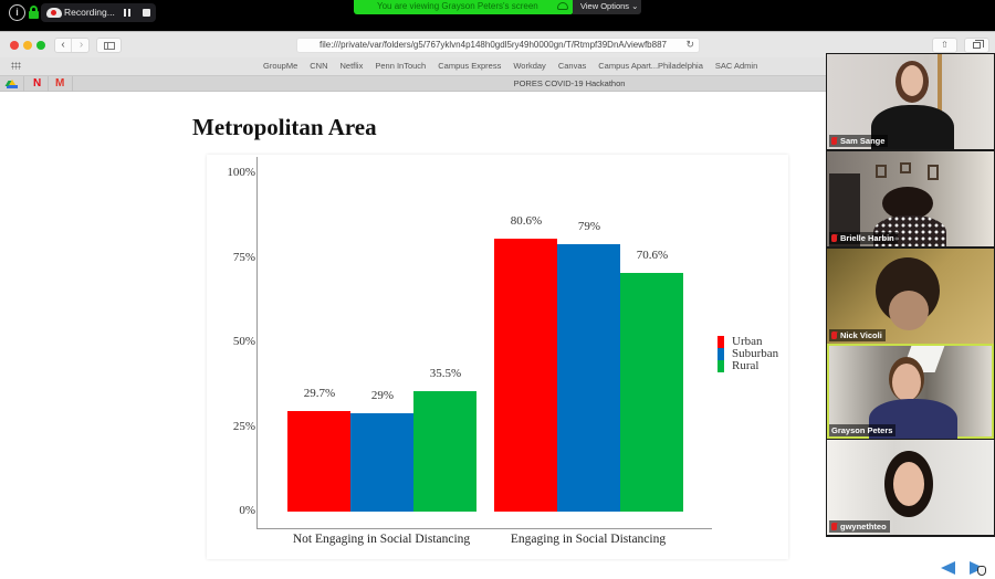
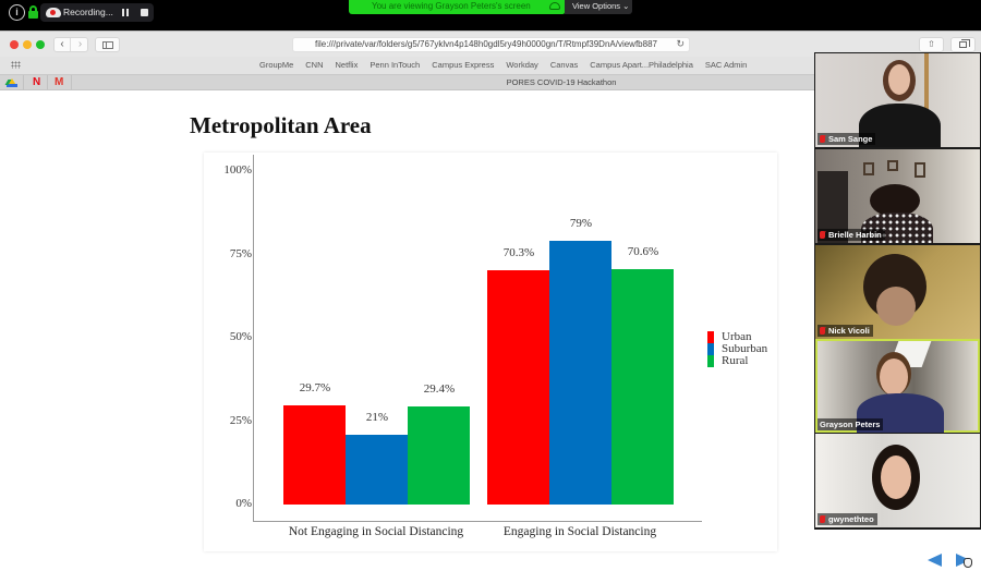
Suburban/Not Engaging in Social Distancing: 29% -> 21%
Rural/Not Engaging in Social Distancing: 35.5% -> 29.4%
Urban/Engaging in Social Distancing: 80.6% -> 70.3%
